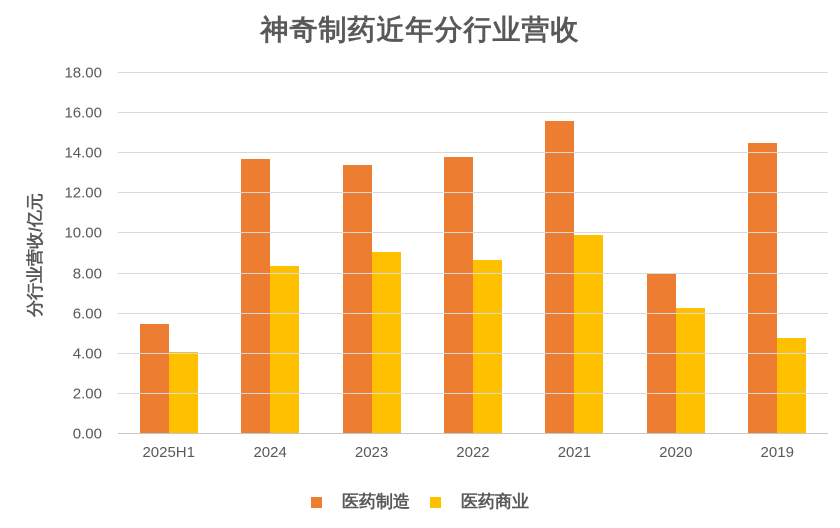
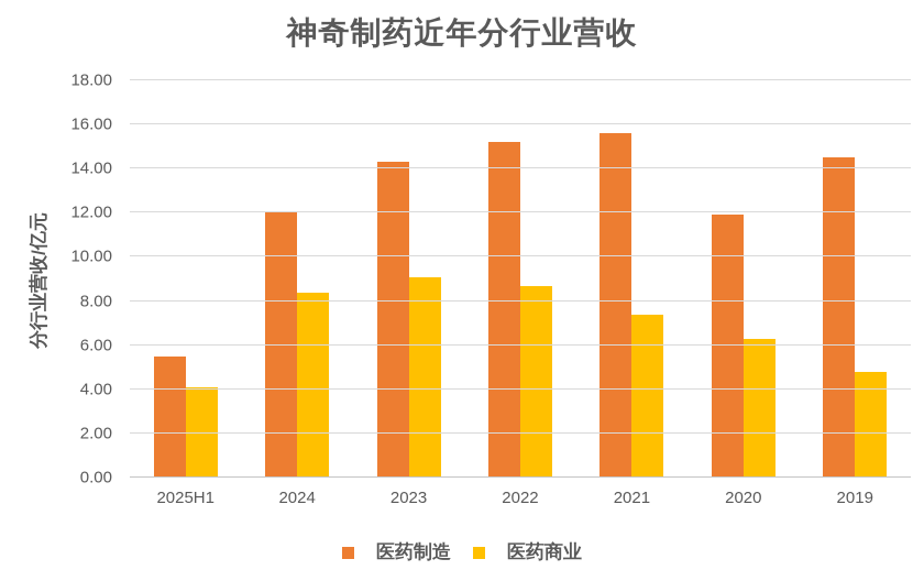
医药制造/2024: 13.7 -> 12.0
医药制造/2023: 13.4 -> 14.3
医药制造/2022: 13.8 -> 15.2
医药商业/2021: 9.9 -> 7.4
医药制造/2020: 8.0 -> 11.9
